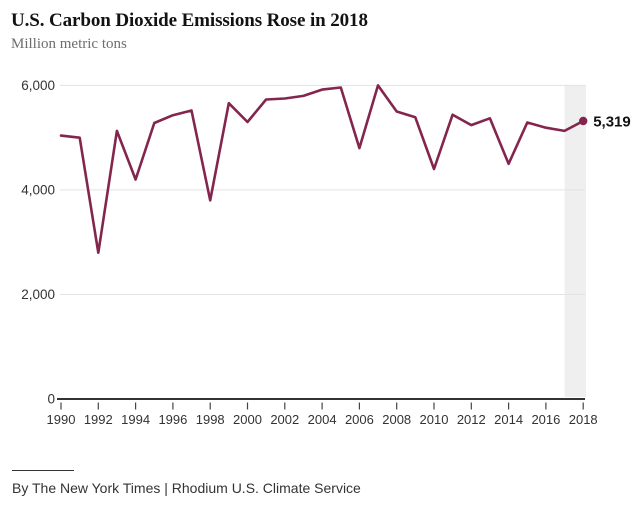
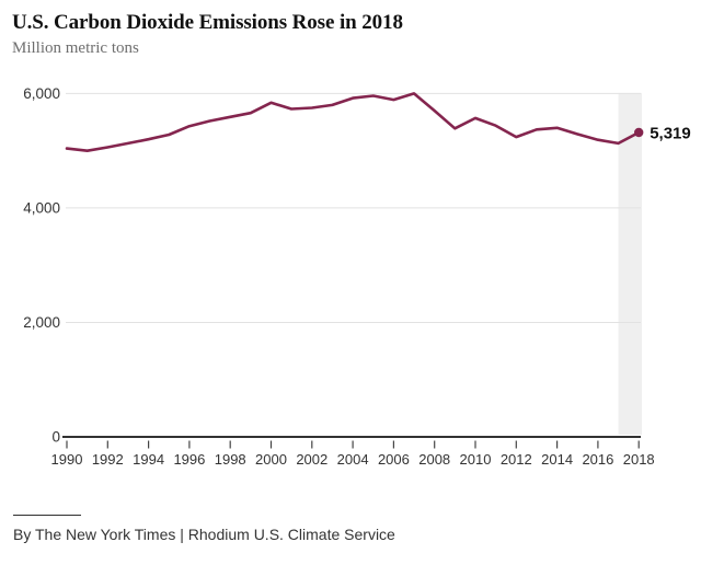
1992: 2800 -> 5100
1994: 4200 -> 5200
1998: 3800 -> 5600
2000: 5300 -> 5800
2006: 4800 -> 5900
2008: 5500 -> 5700
2010: 4400 -> 5600
2014: 4500 -> 5400
